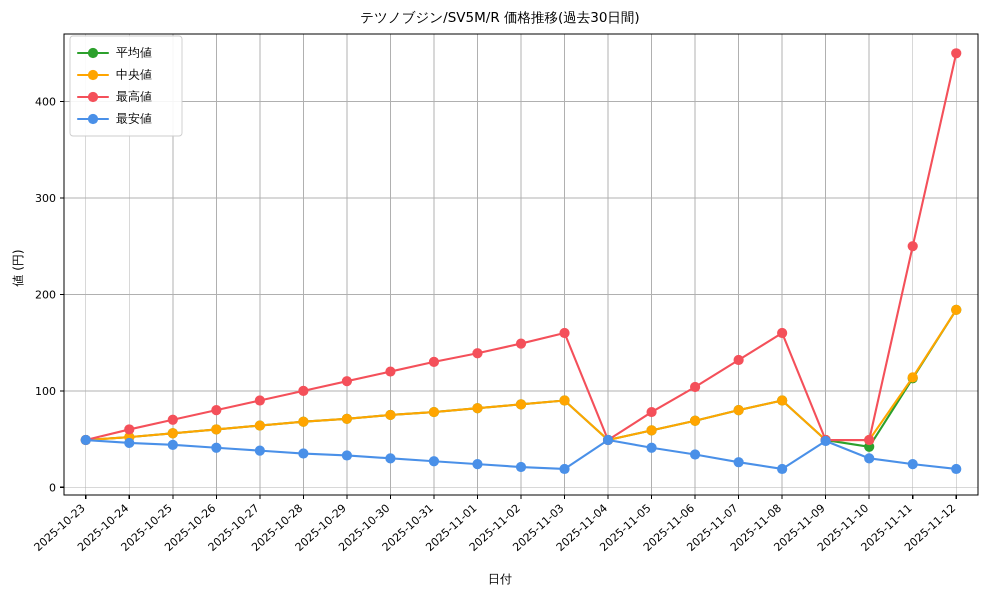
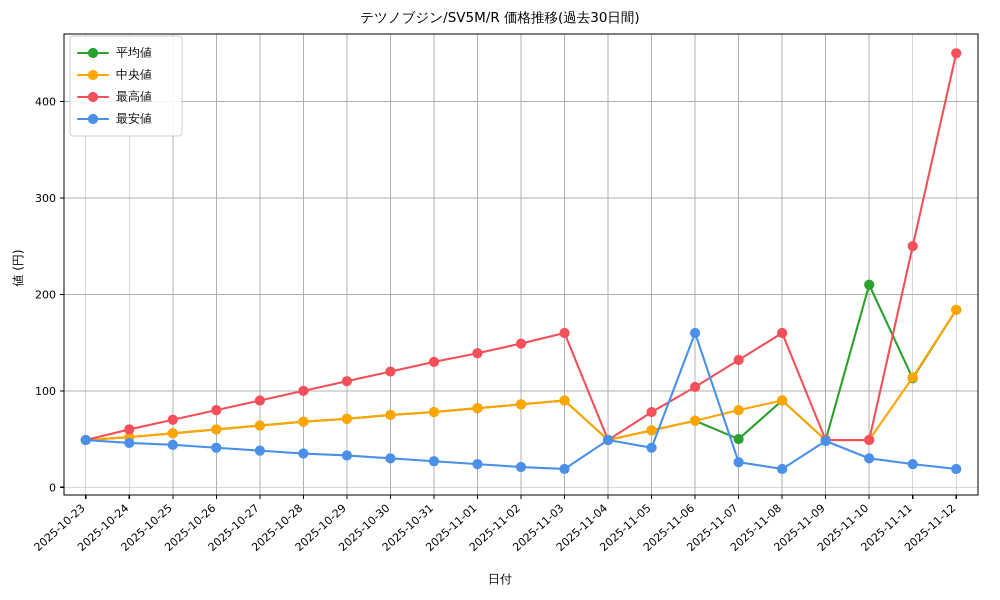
最安値/2025-11-06: 30 -> 160
平均値/2025-11-07: 80 -> 50
平均値/2025-11-10: 40 -> 210
